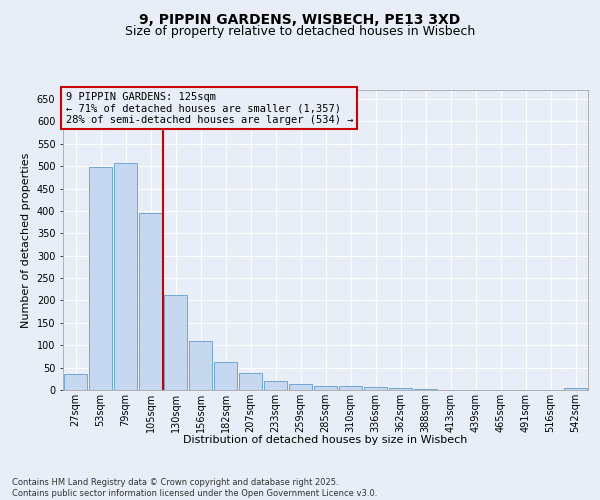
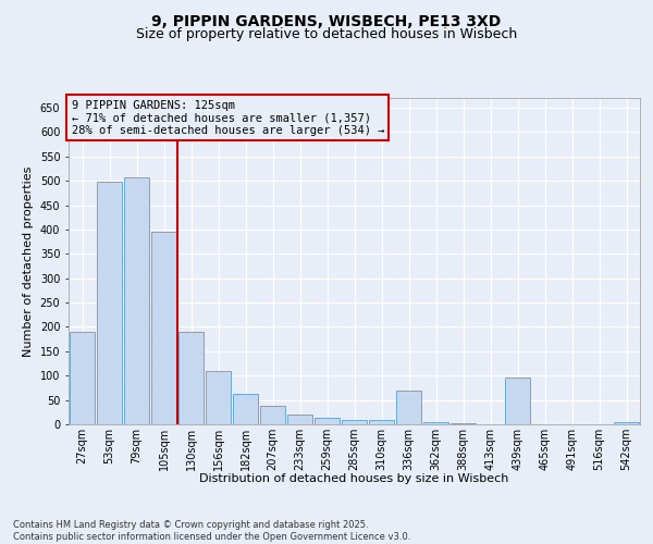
27sqm: 35 -> 190
130sqm: 213 -> 190
336sqm: 7 -> 70
439sqm: 1 -> 95
